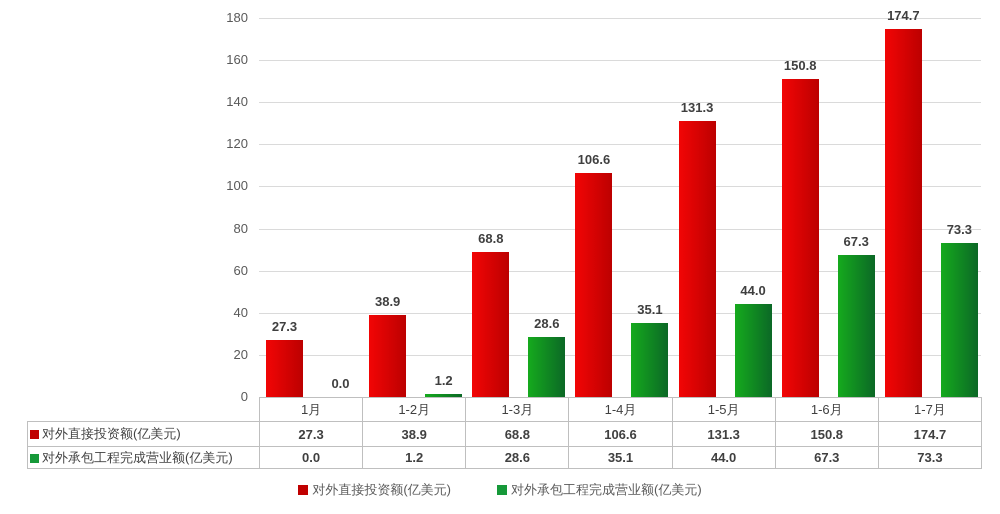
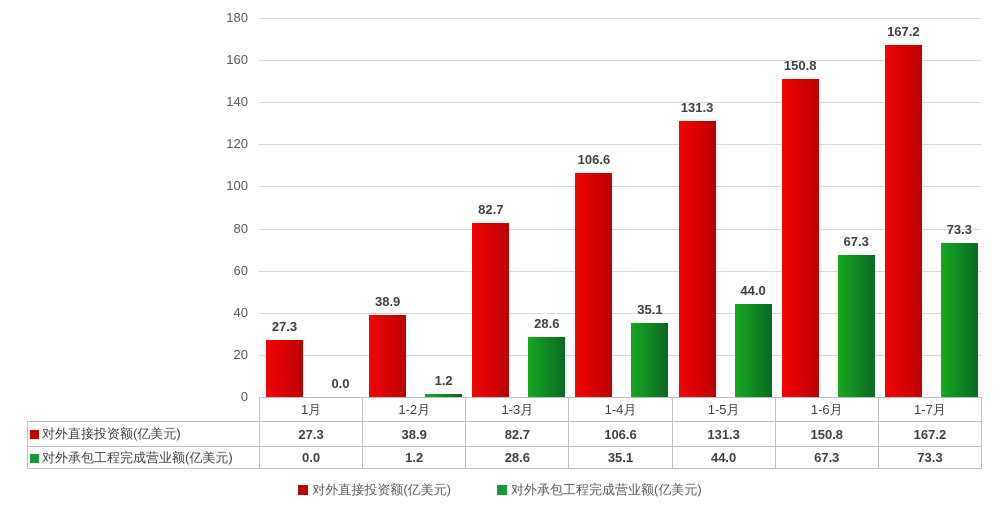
对外直接投资额(亿美元)/1-3月: 68.8 -> 82.7
对外直接投资额(亿美元)/1-7月: 174.7 -> 167.2
